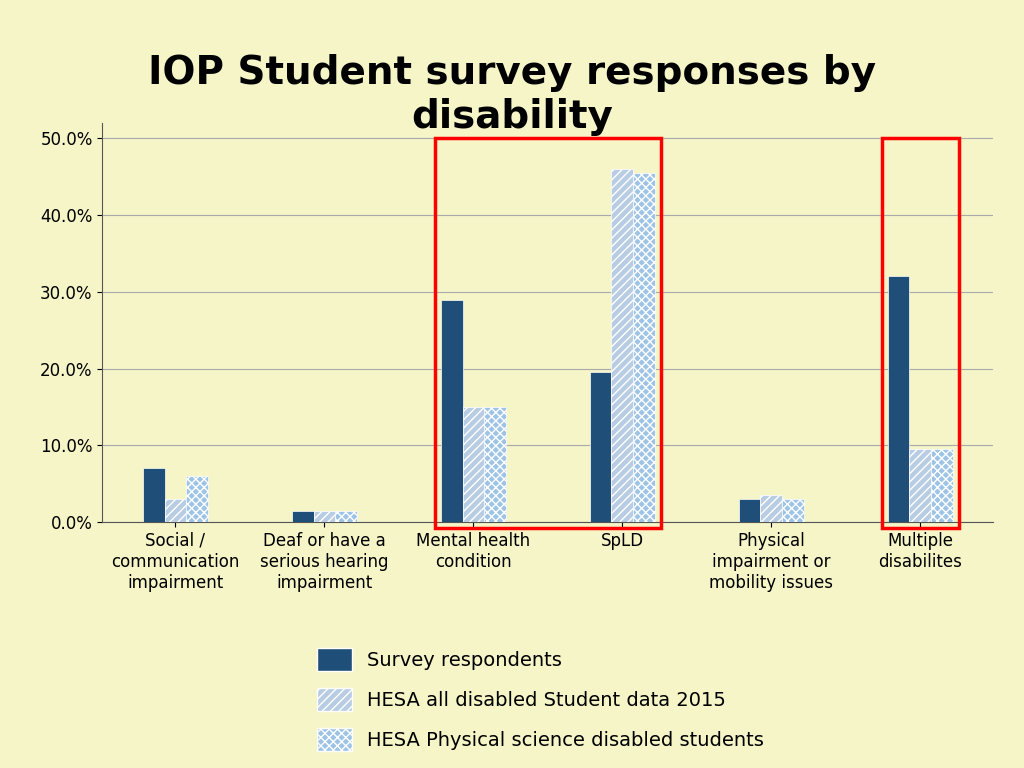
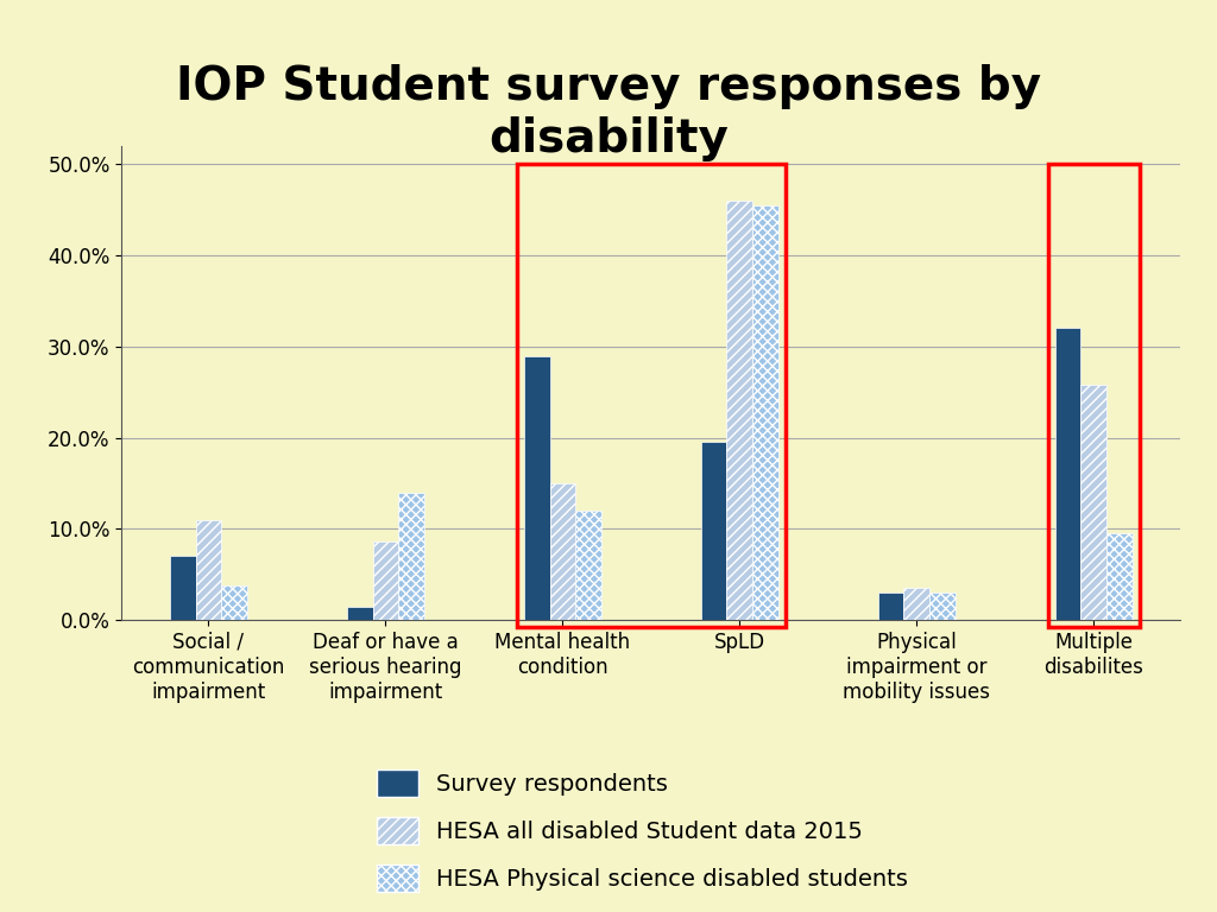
HESA all disabled Student data 2015/Social / communication impairment: 3.0% -> 11.0%
HESA Physical science disabled students/Social / communication impairment: 6.0% -> 3.8%
HESA all disabled Student data 2015/Deaf or have a serious hearing impairment: 1.5% -> 8.6%
HESA Physical science disabled students/Deaf or have a serious hearing impairment: 1.5% -> 14.0%
HESA Physical science disabled students/Mental health condition: 15.0% -> 12.0%
HESA all disabled Student data 2015/Multiple disabilites: 9.5% -> 25.8%
